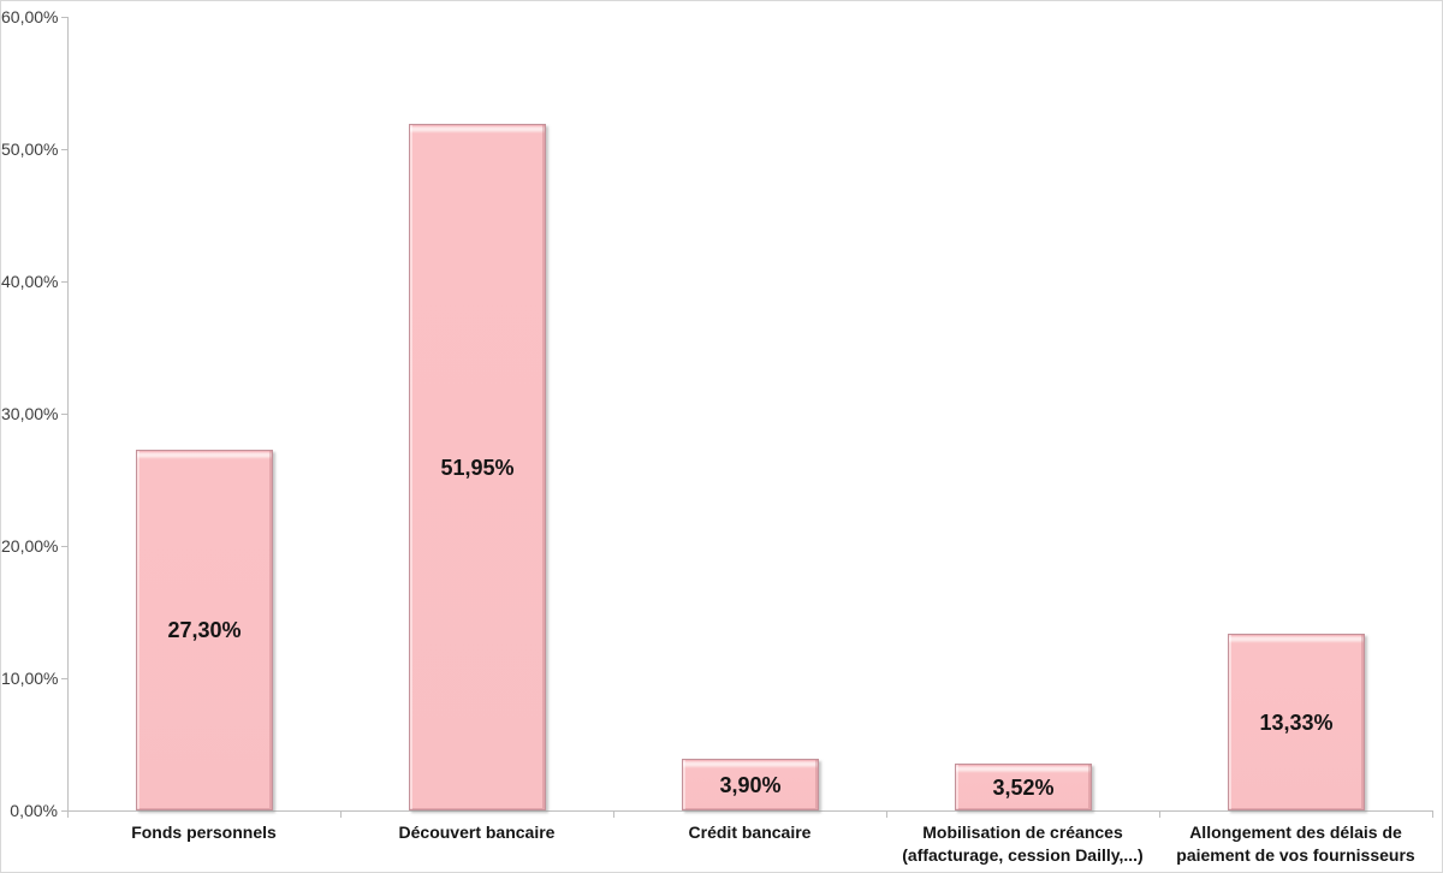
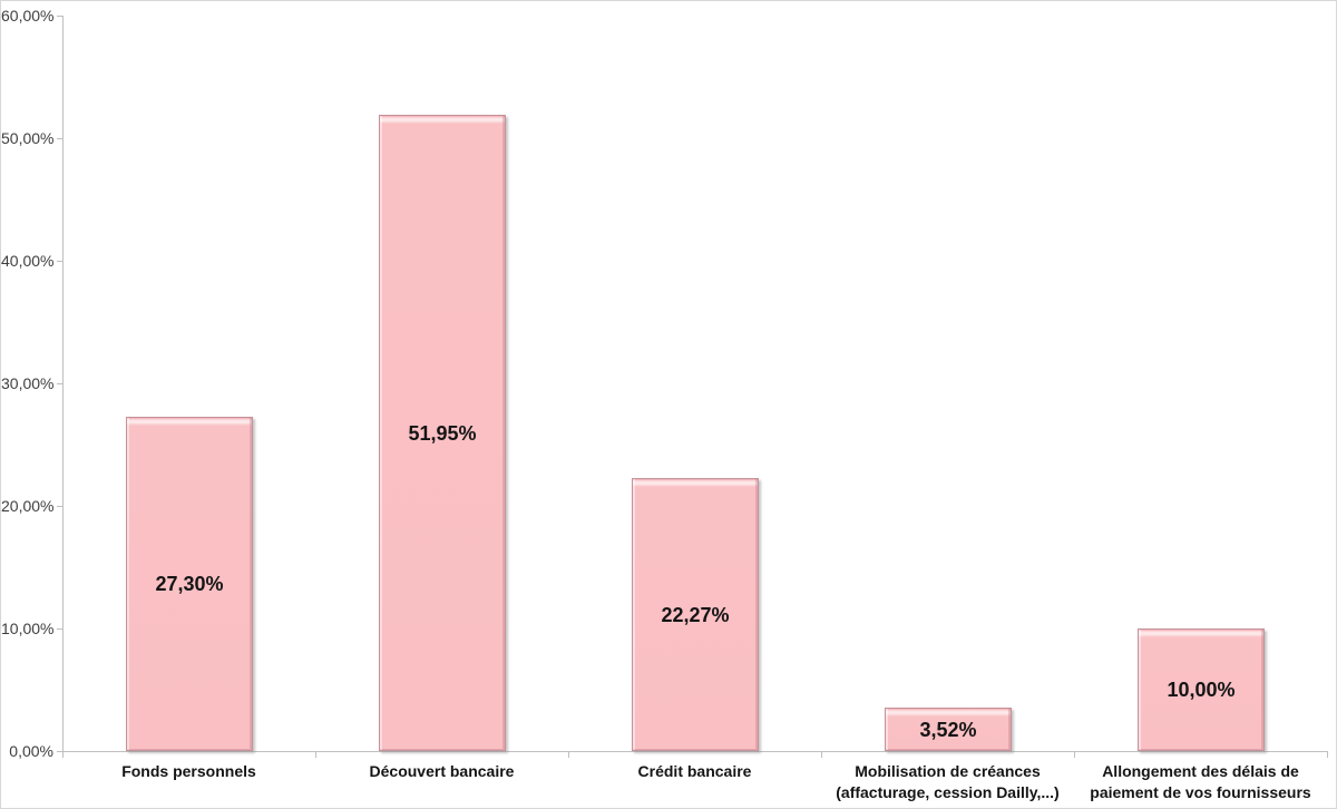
Crédit bancaire: 3,90% -> 22,27%
Allongement des délais de paiement de vos fournisseurs: 13,33% -> 10,00%
